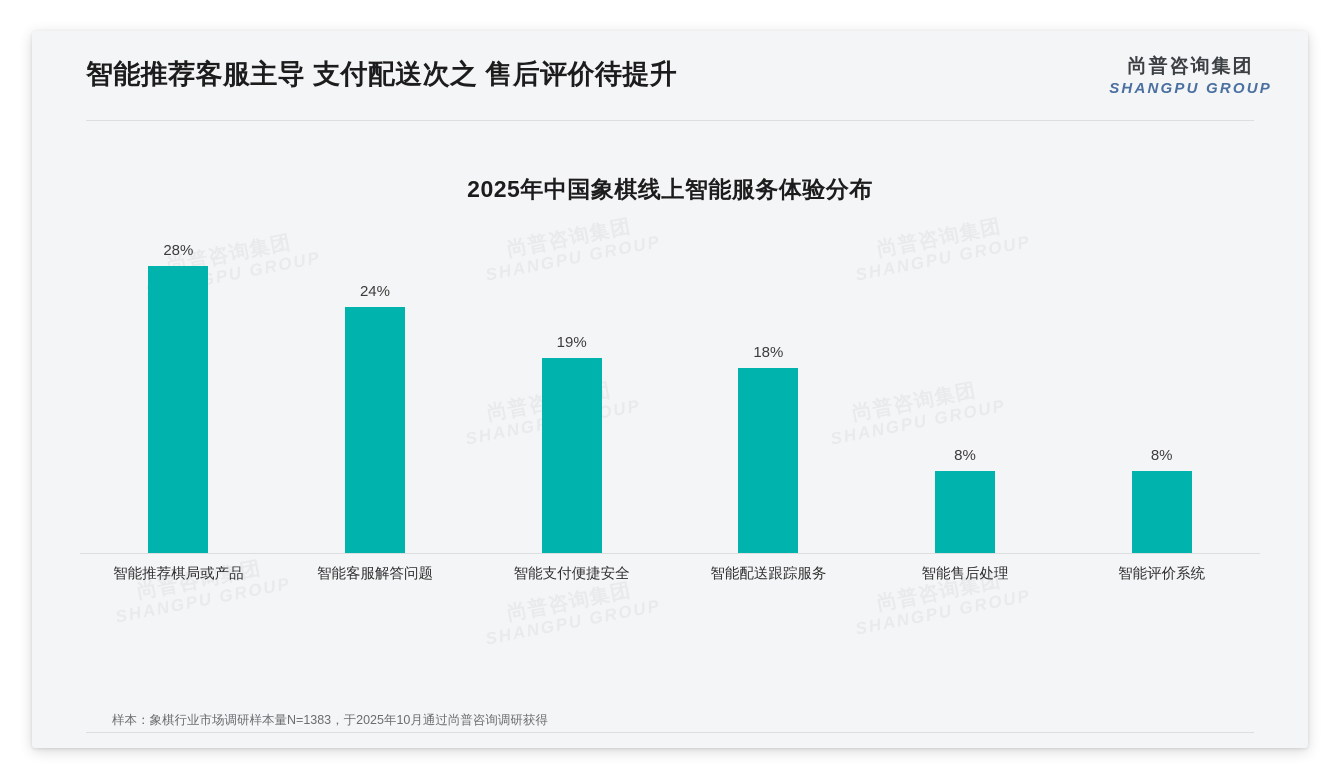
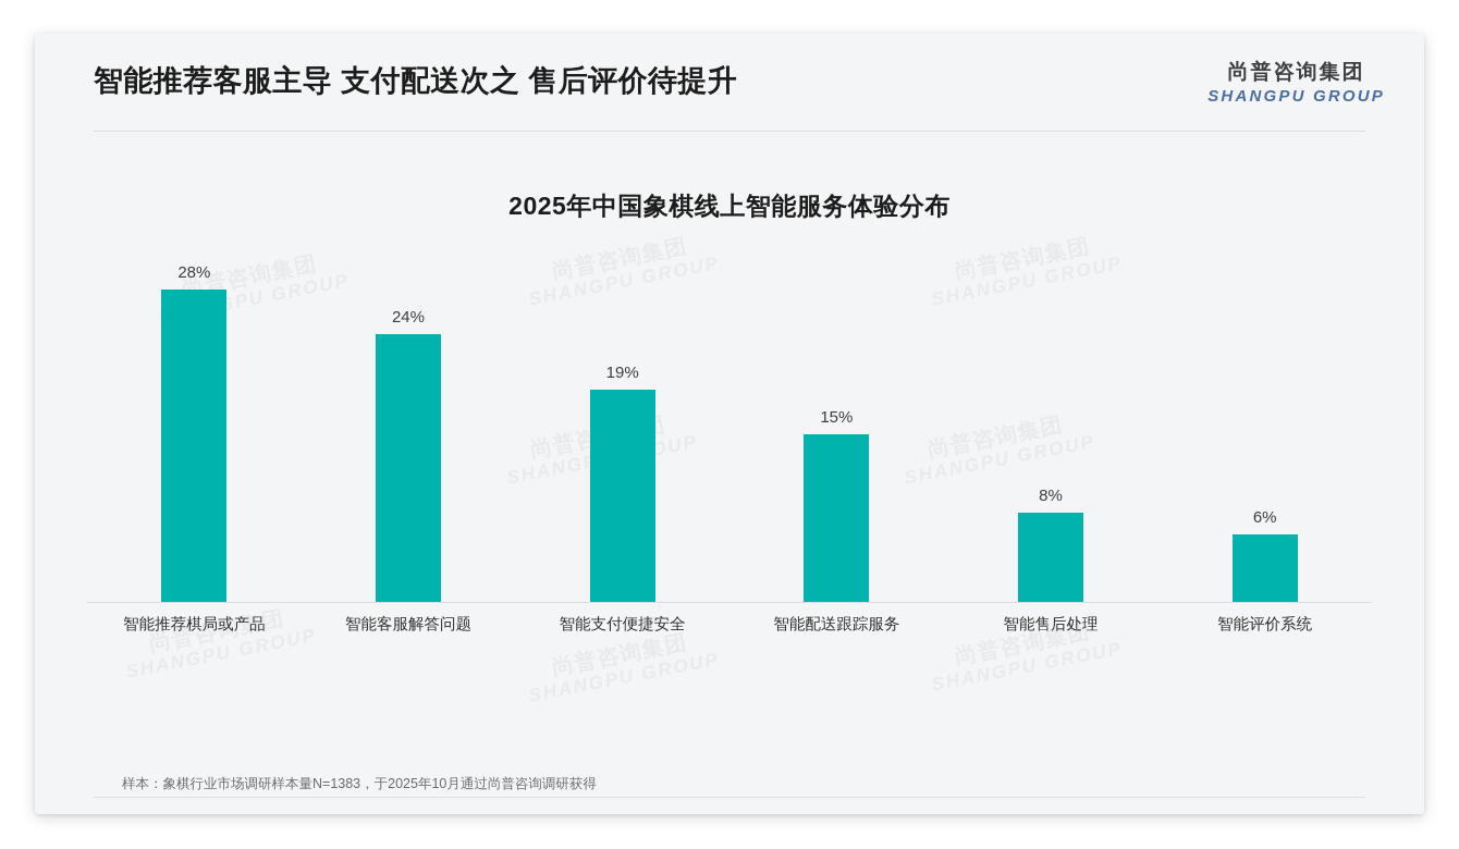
智能配送跟踪服务: 18% -> 15%
智能评价系统: 8% -> 6%
